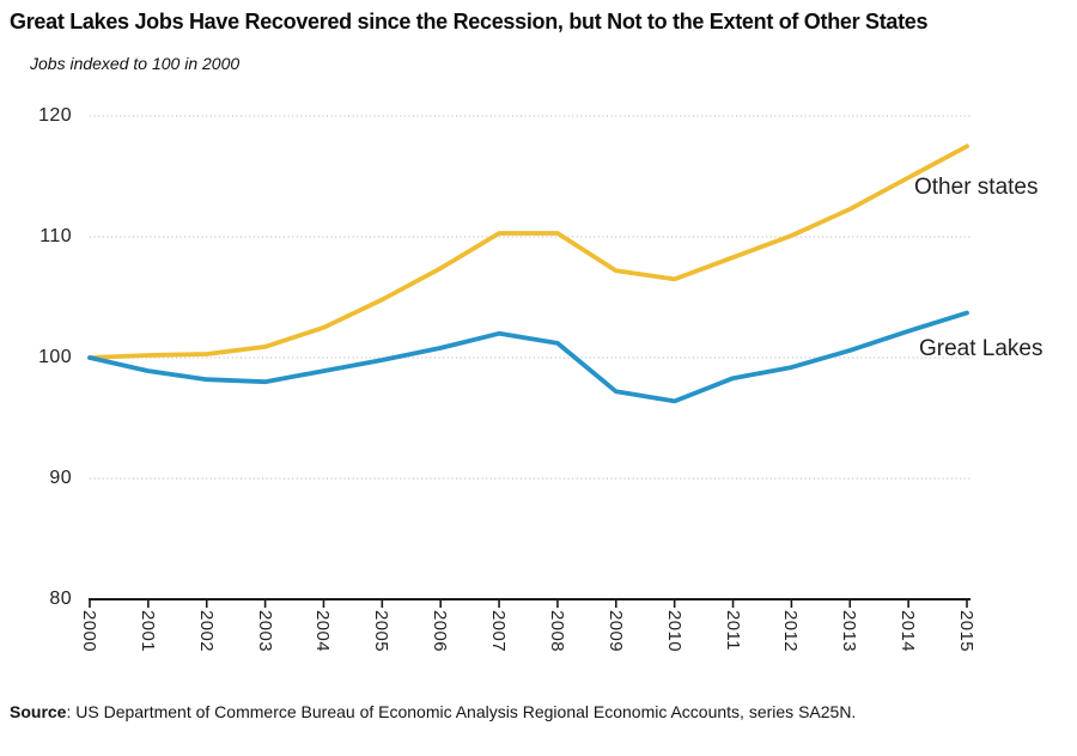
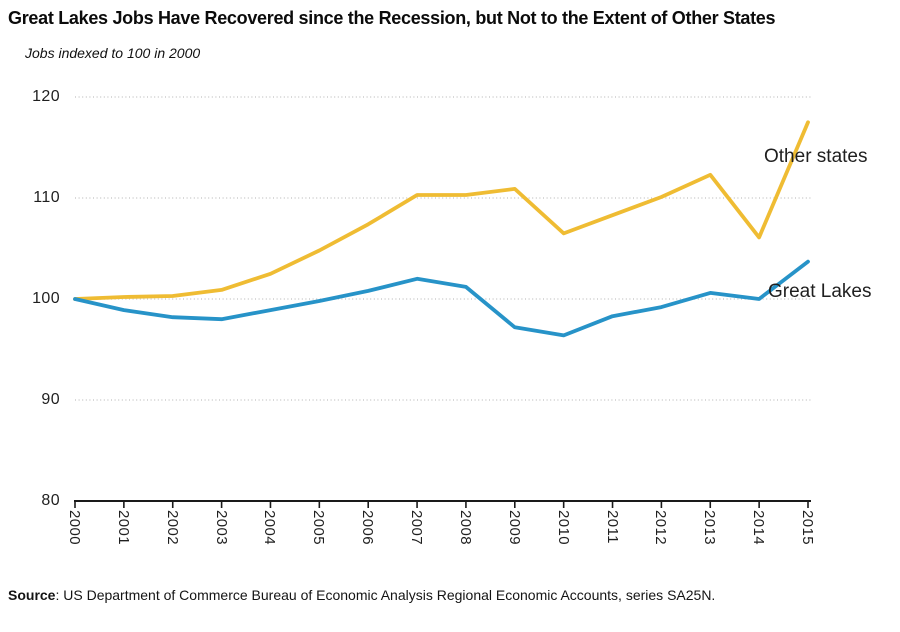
Other states/2009: 107.2 -> 110.9
Other states/2014: 114.9 -> 106.1
Great Lakes/2014: 102.2 -> 100.0
